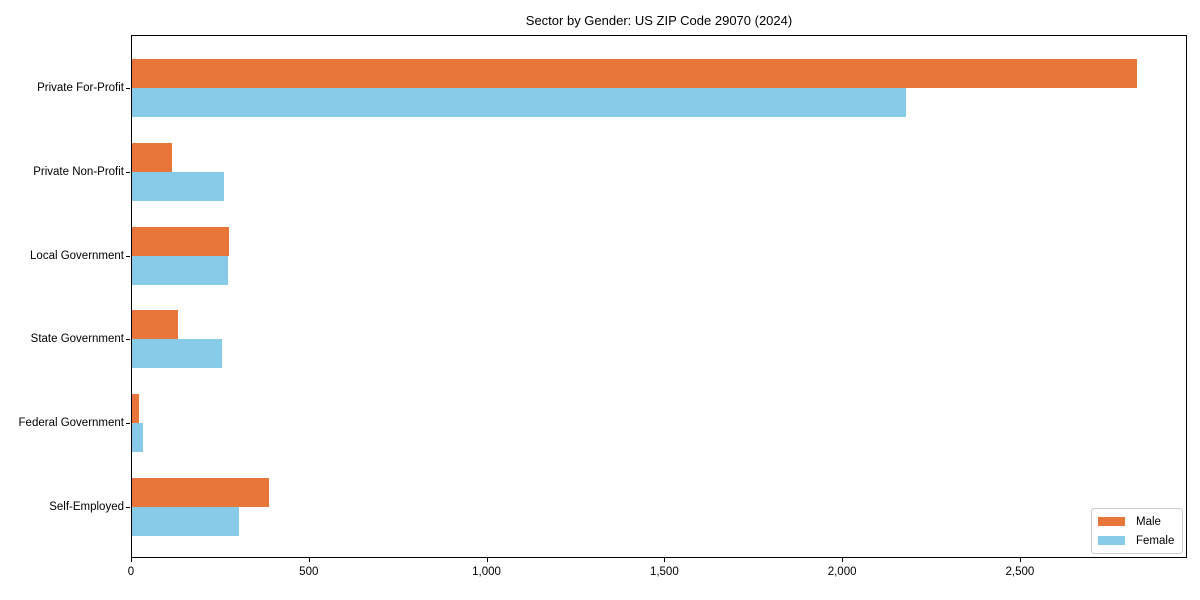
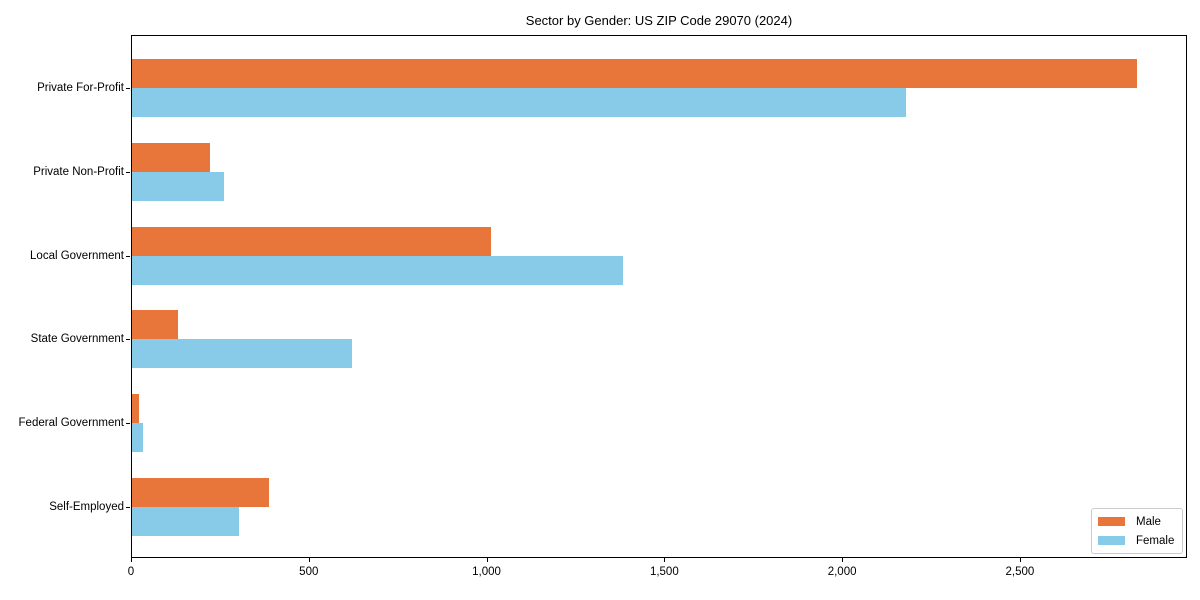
Male/Private Non-Profit: 110 -> 220
Male/Local Government: 270 -> 1010
Female/Local Government: 270 -> 1380
Female/State Government: 250 -> 620
